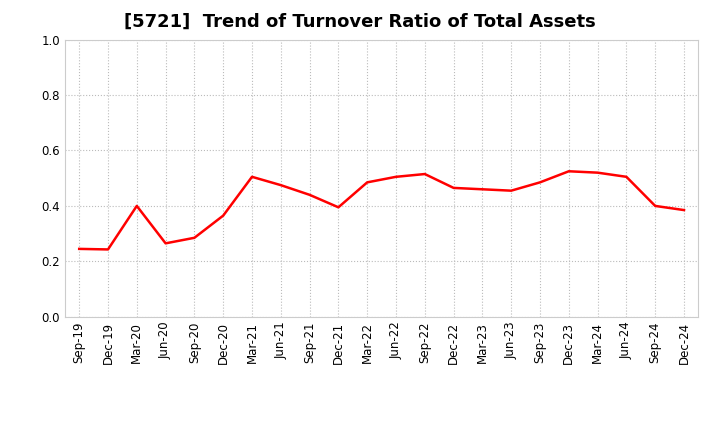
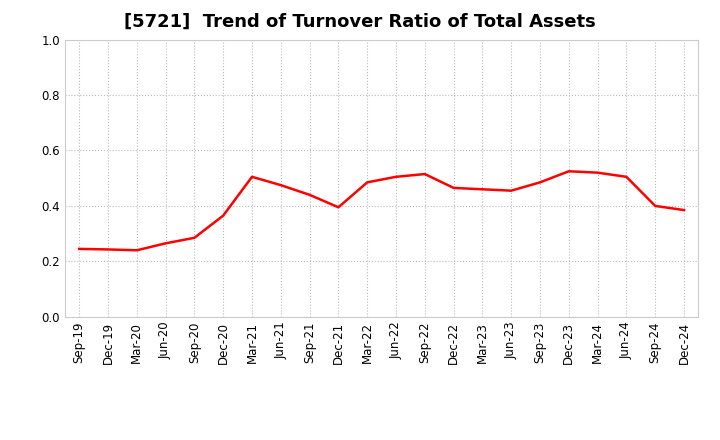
Mar-20: 0.400 -> 0.240
